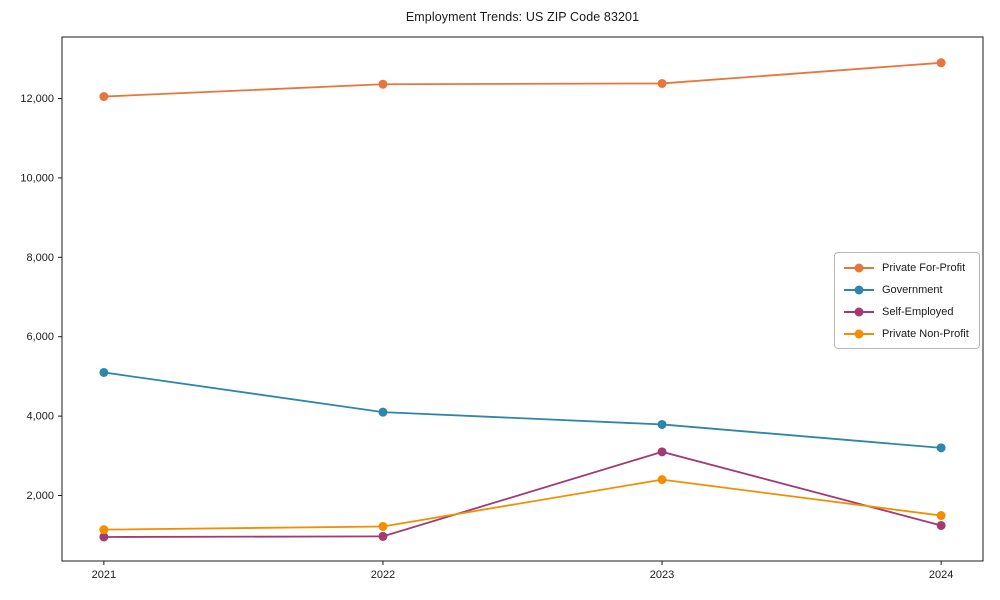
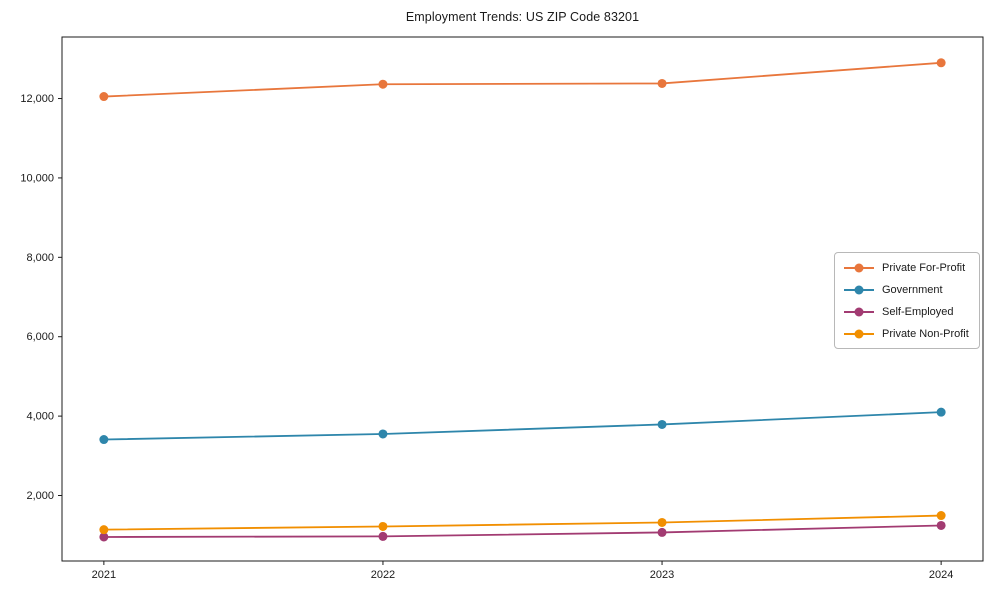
Government/2021: 5100 -> 3400
Government/2022: 4100 -> 3600
Self-Employed/2023: 3100 -> 1100
Private Non-Profit/2023: 2400 -> 1300
Government/2024: 3200 -> 4100
